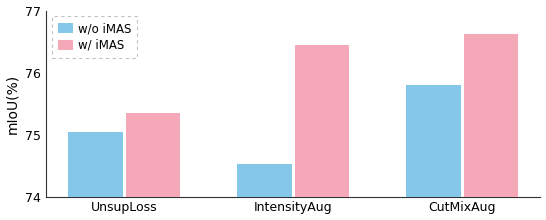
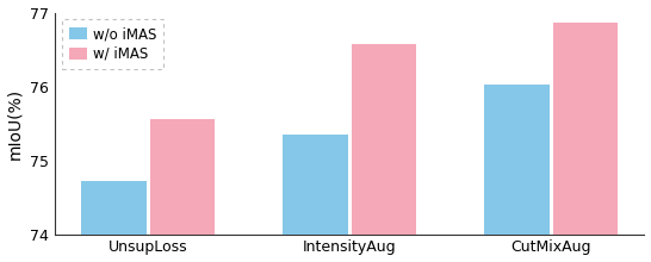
w/o iMAS/UnsupLoss: 75.04 -> 74.72
w/ iMAS/UnsupLoss: 75.34 -> 75.56
w/o iMAS/IntensityAug: 74.52 -> 75.35
w/ iMAS/IntensityAug: 76.44 -> 76.57
w/o iMAS/CutMixAug: 75.80 -> 76.02
w/ iMAS/CutMixAug: 76.62 -> 76.87
